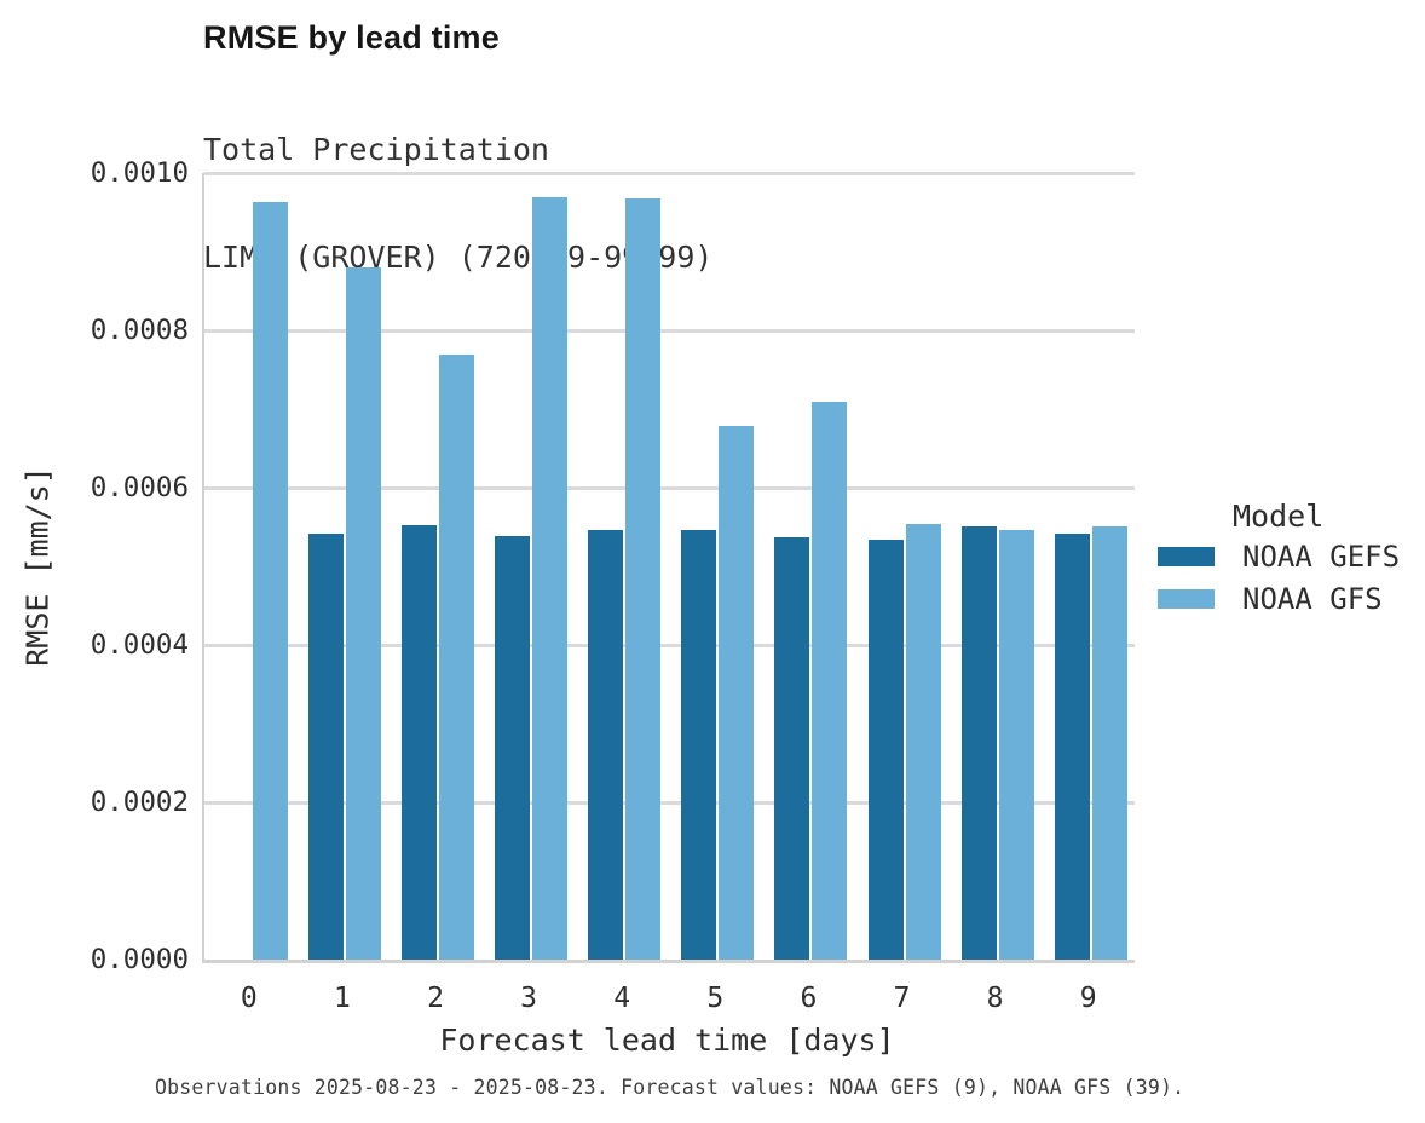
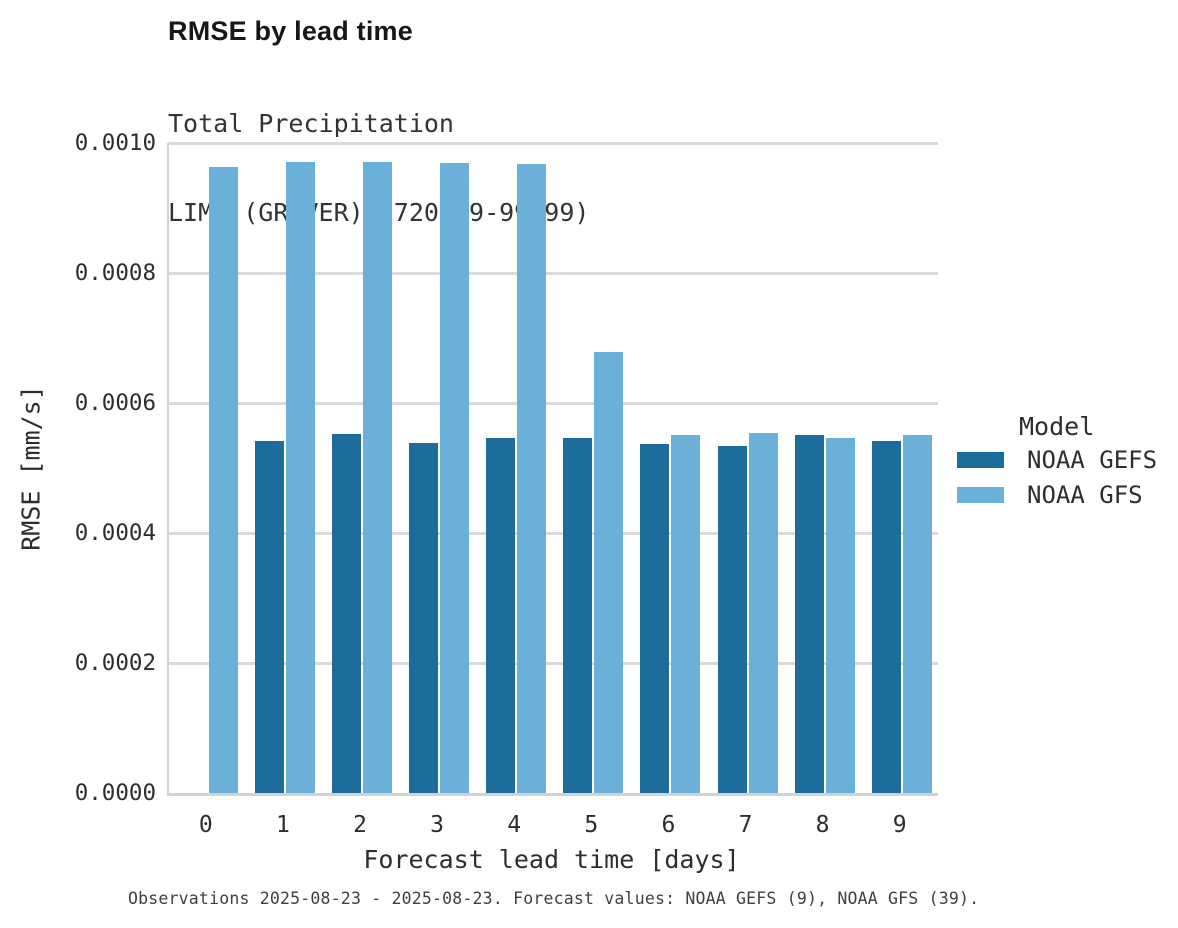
NOAA GFS/1: 0.00088 -> 0.00097
NOAA GFS/2: 0.00077 -> 0.00097
NOAA GFS/6: 0.00071 -> 0.00055
